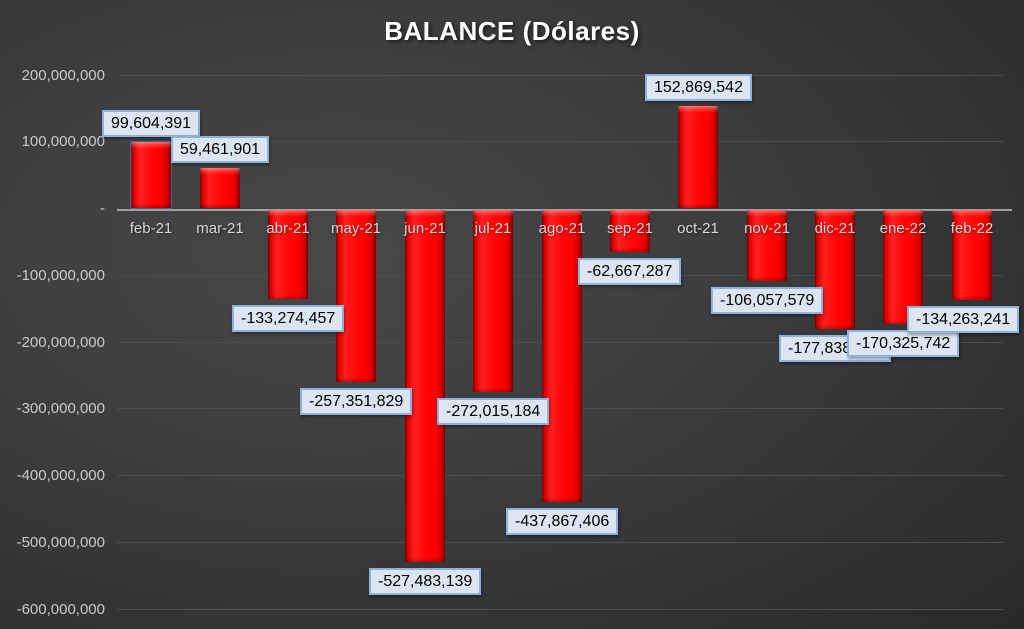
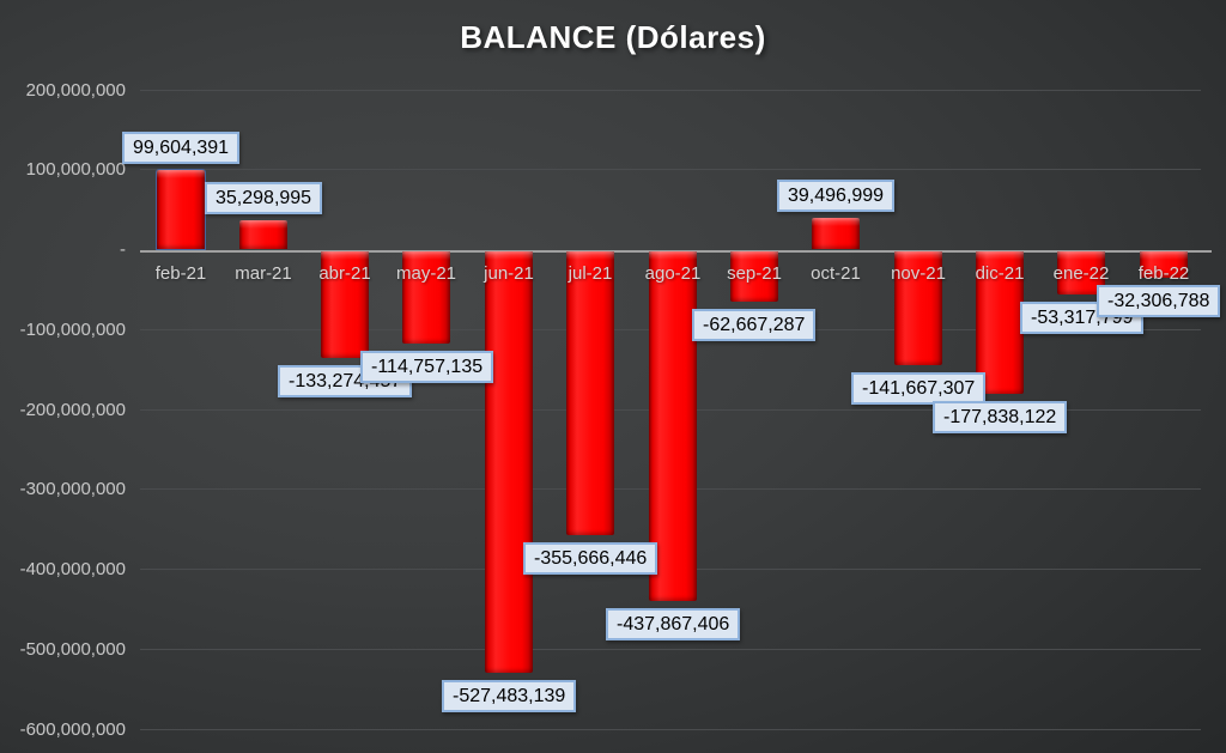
mar-21: 59,461,901 -> 35,298,995
may-21: -257,351,829 -> -114,757,135
jul-21: -272,015,184 -> -355,666,446
oct-21: 152,869,542 -> 39,496,999
nov-21: -106,057,579 -> -141,667,307
ene-22: -170,325,742 -> -53,317,799
feb-22: -134,263,241 -> -32,306,788
